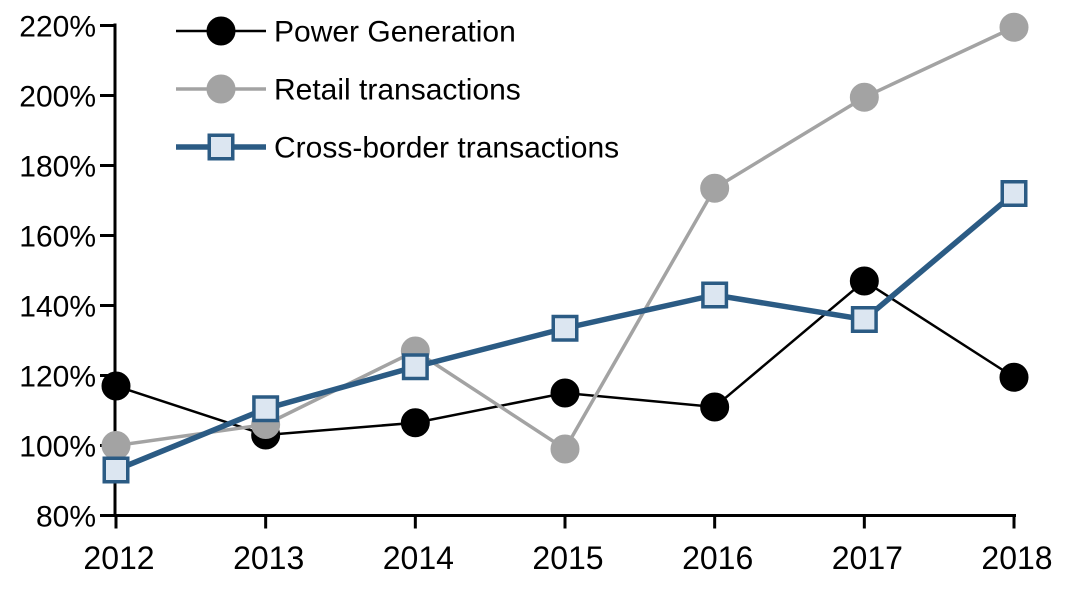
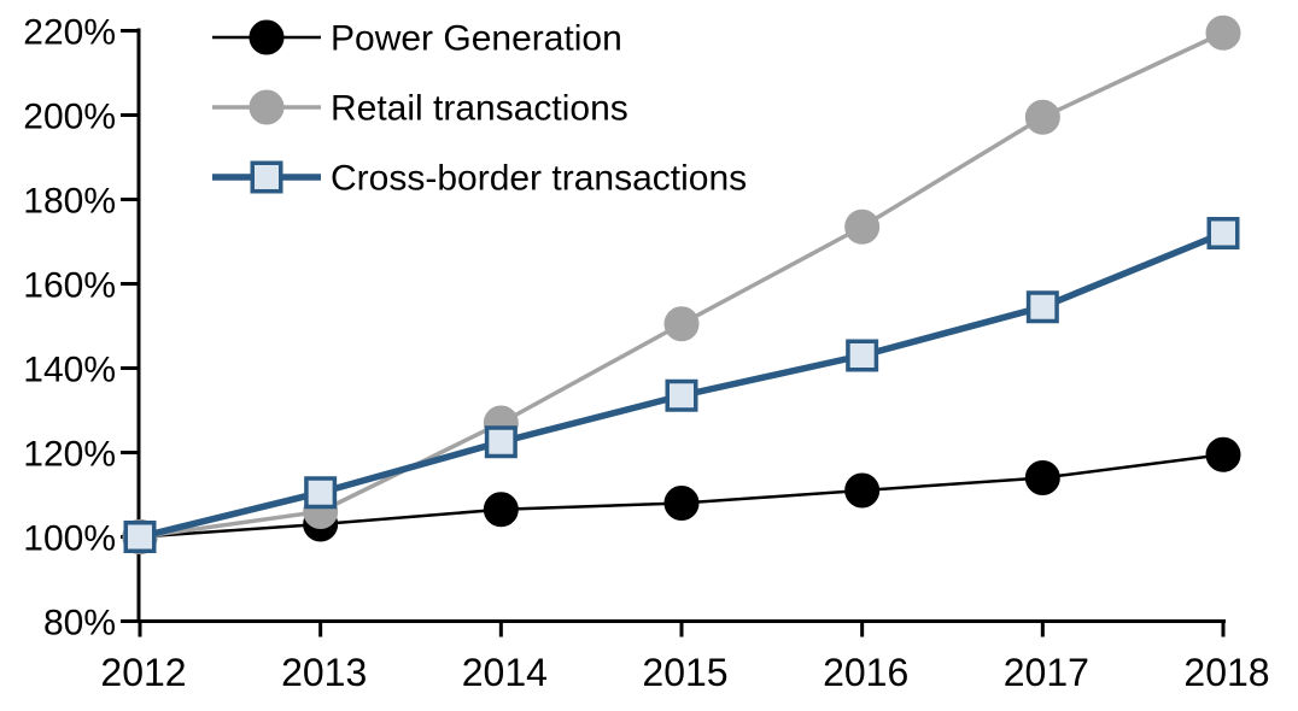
Power Generation/2012: 117% -> 100%
Cross-border transactions/2012: 93% -> 100%
Power Generation/2015: 115% -> 108%
Retail transactions/2015: 99% -> 150%
Power Generation/2017: 147% -> 114%
Cross-border transactions/2017: 136% -> 154%
